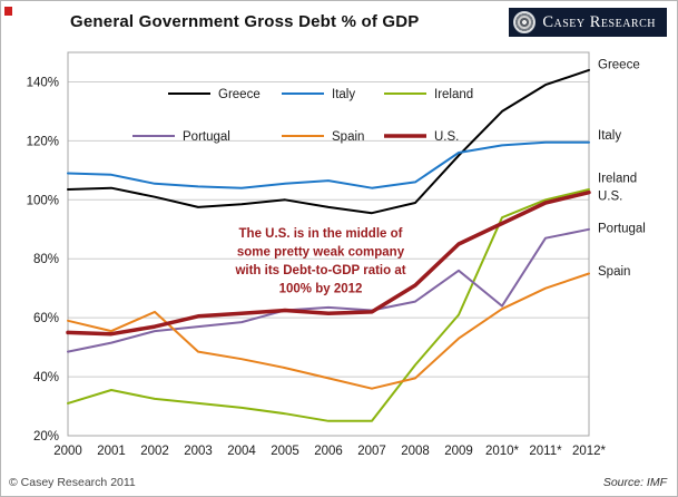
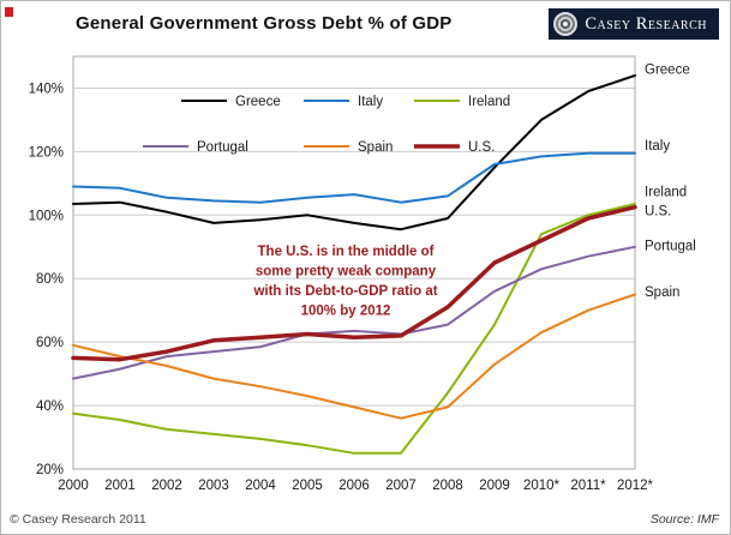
Ireland/2000: 31% -> 38%
Spain/2002: 62% -> 52%
Ireland/2009: 61% -> 66%
Portugal/2010*: 64% -> 83%
